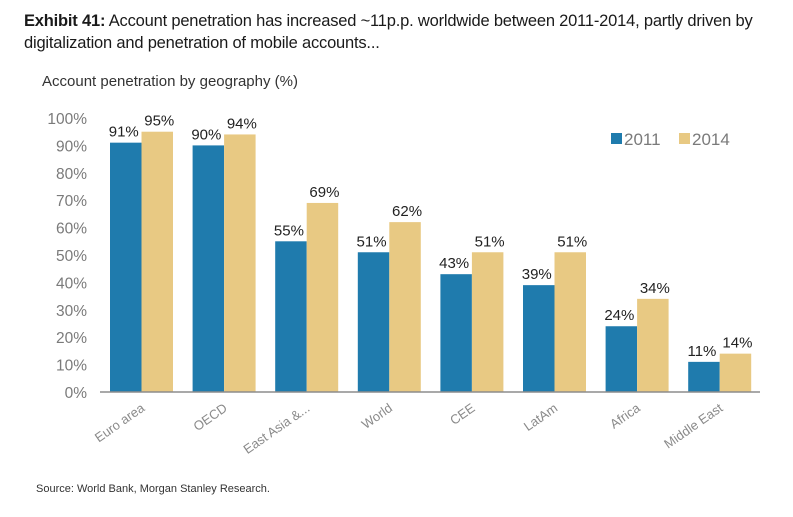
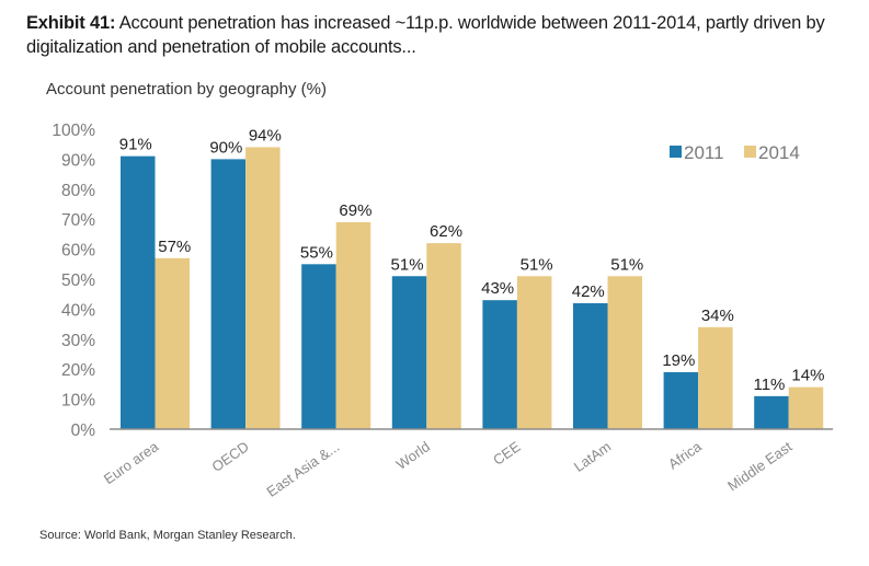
2014/Euro area: 95% -> 57%
2011/LatAm: 39% -> 42%
2011/Africa: 24% -> 19%
